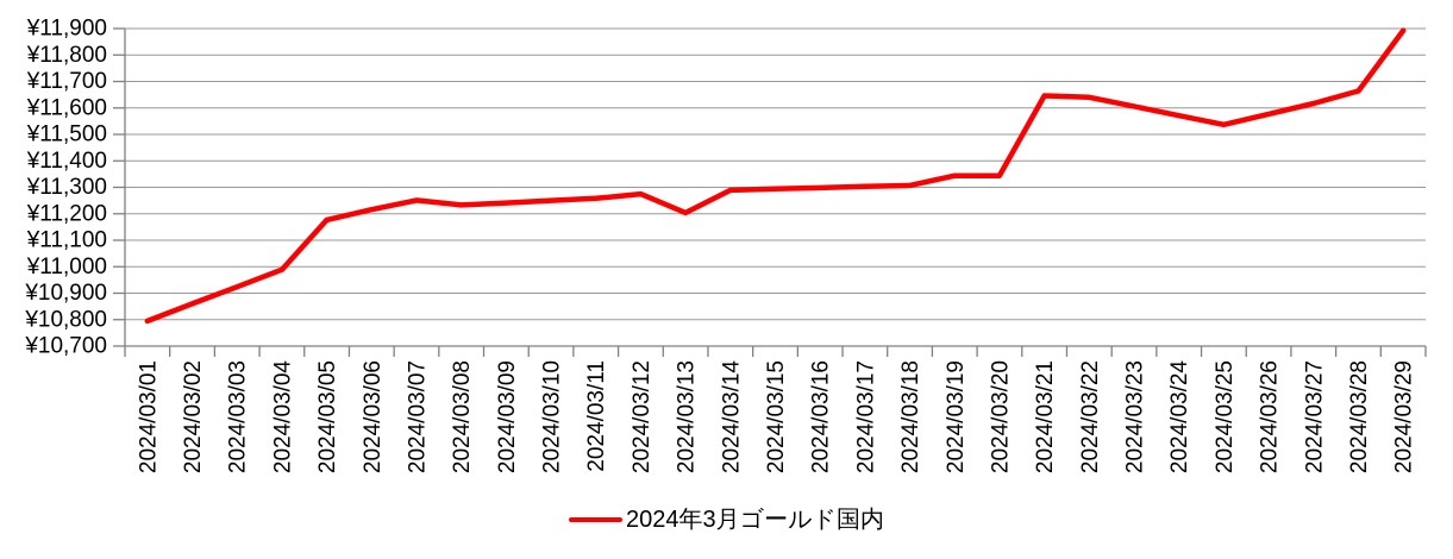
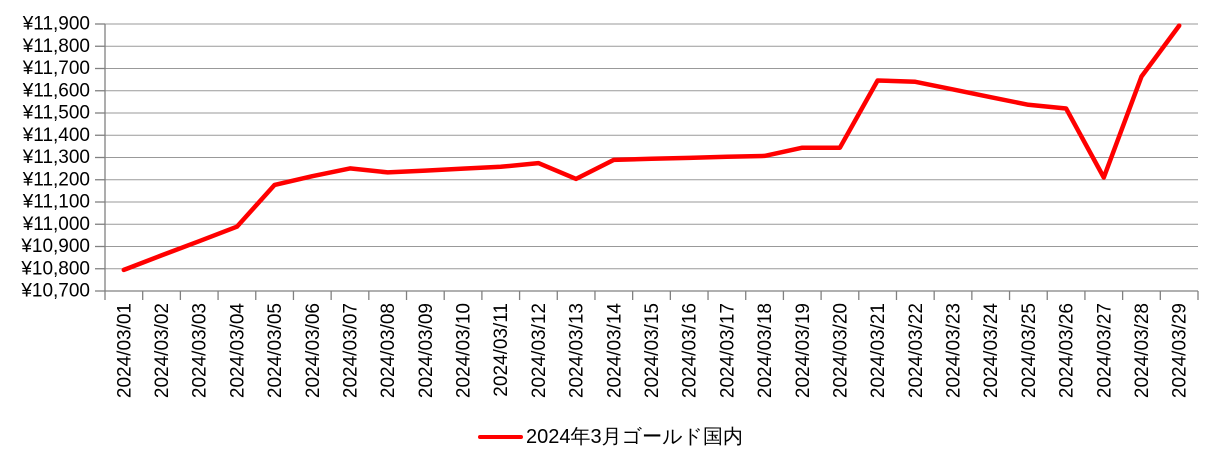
2024/03/26: ¥11580 -> ¥11520
2024/03/27: ¥11620 -> ¥11210
